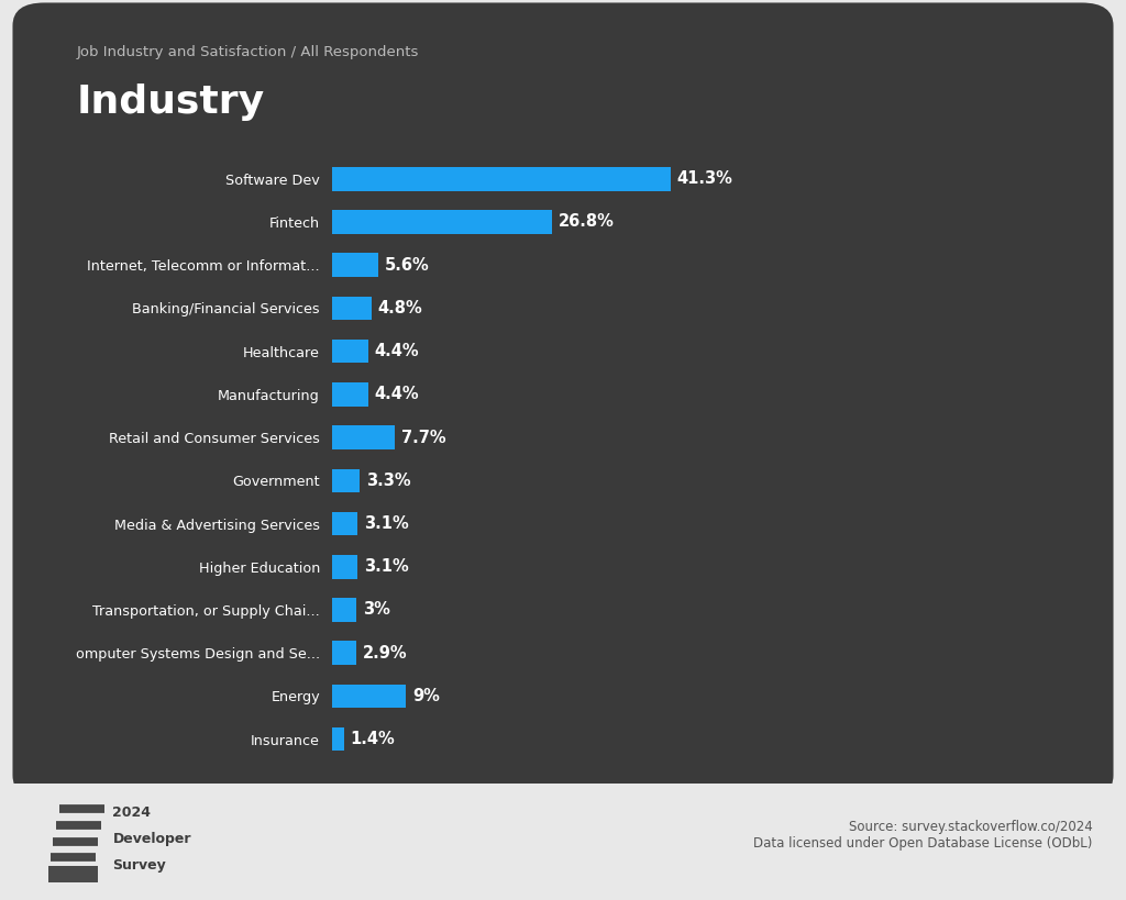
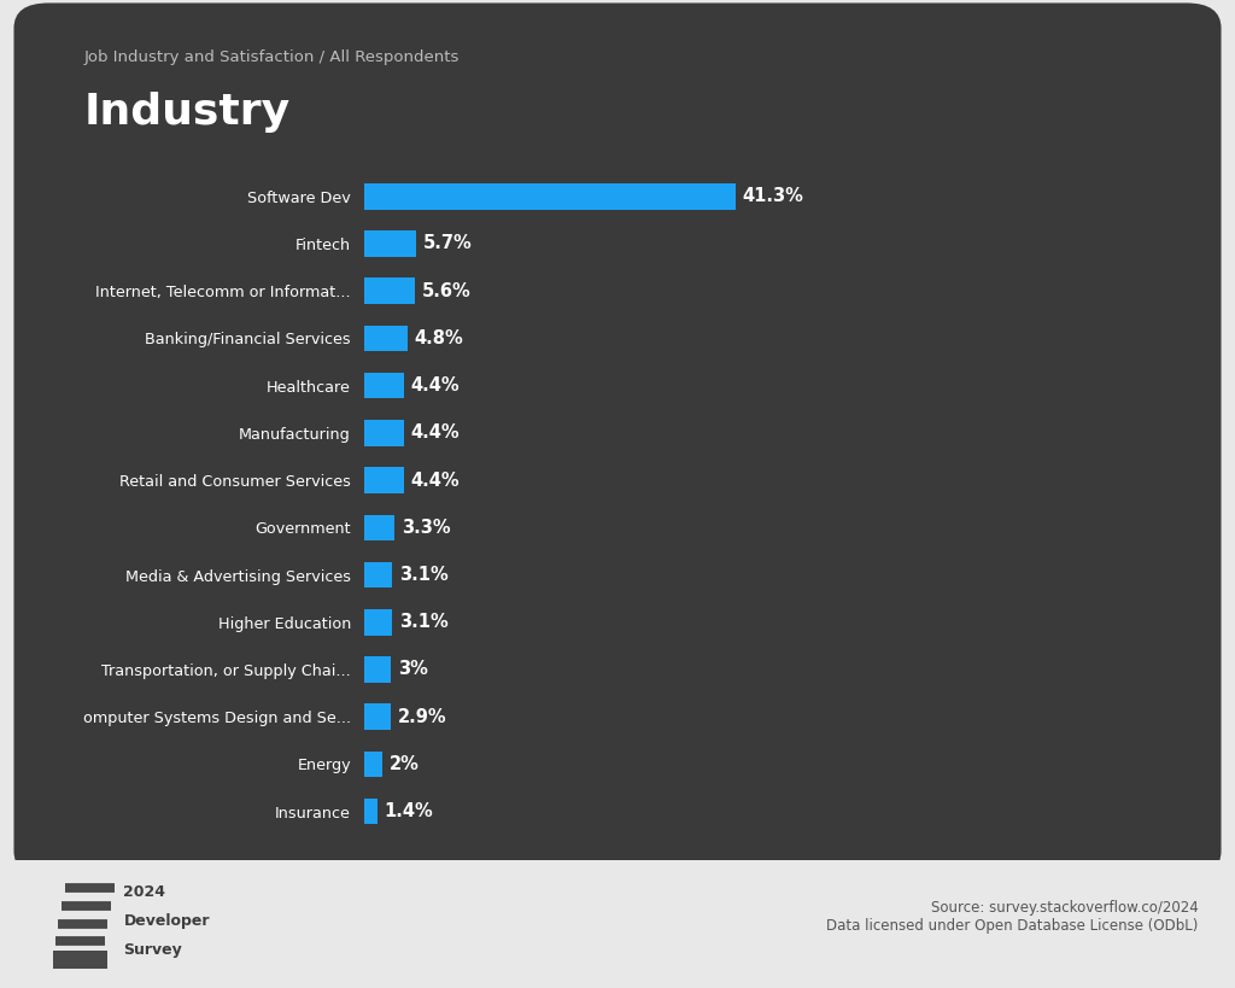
Fintech: 26.8% -> 5.7%
Retail and Consumer Services: 7.7% -> 4.4%
Energy: 9% -> 2%
